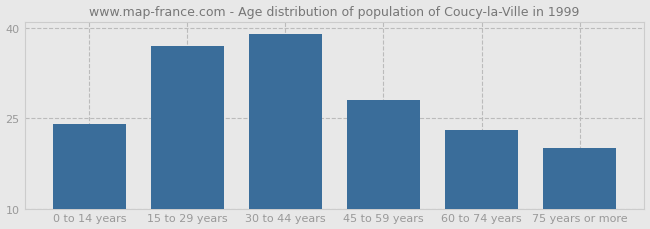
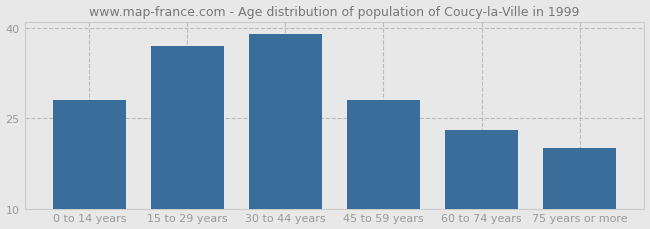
0 to 14 years: 24 -> 28
